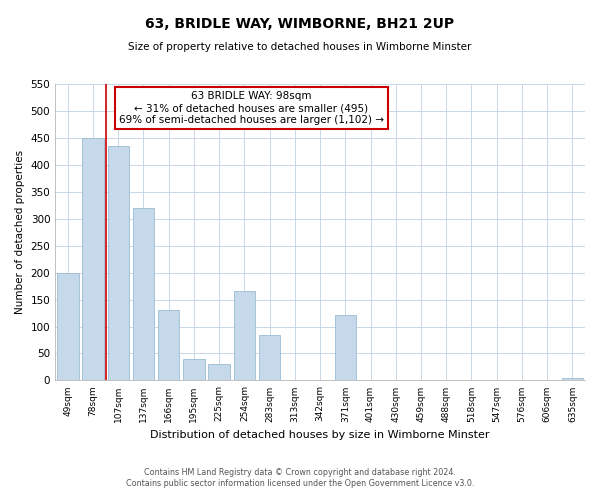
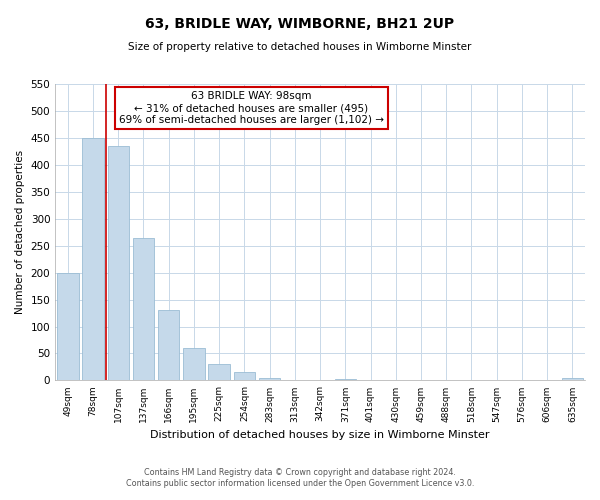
137sqm: 320 -> 265
195sqm: 40 -> 60
254sqm: 166 -> 15
283sqm: 84 -> 5
371sqm: 122 -> 2
